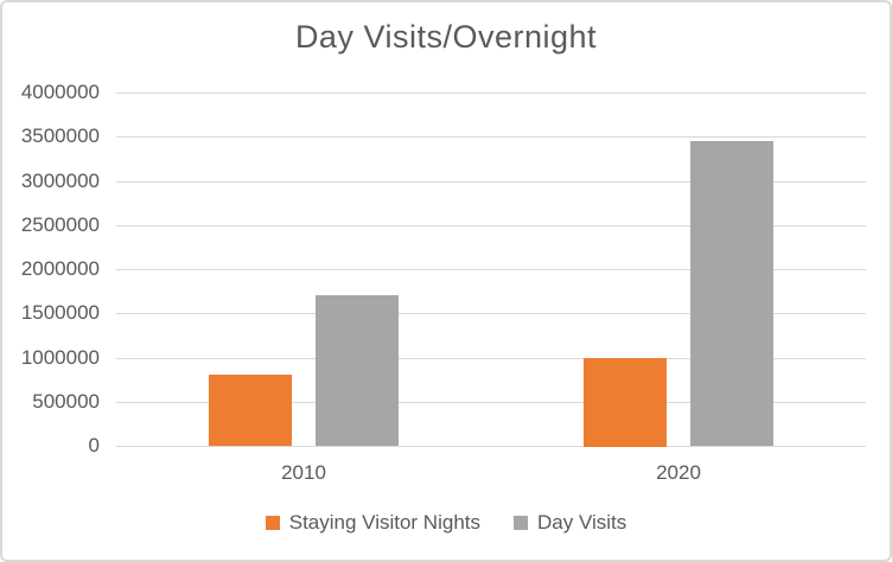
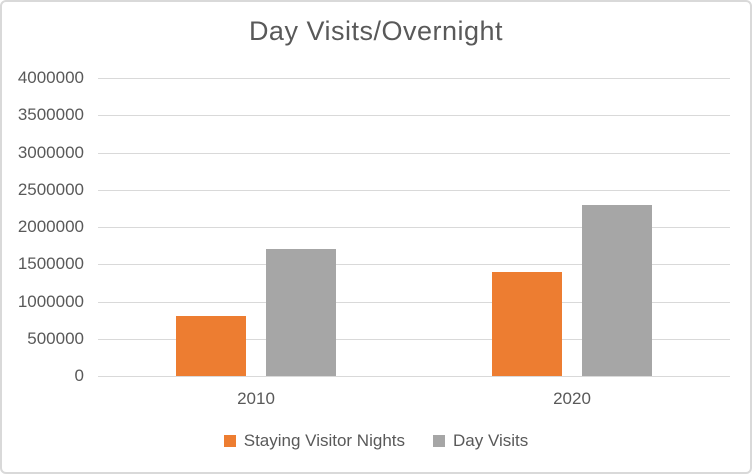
Staying Visitor Nights/2020: 1000000 -> 1400000
Day Visits/2020: 3400000 -> 2300000
